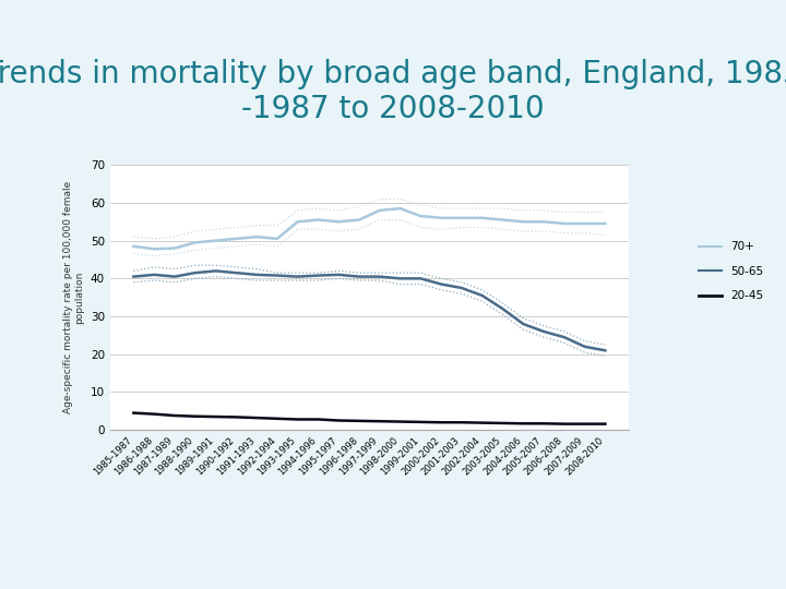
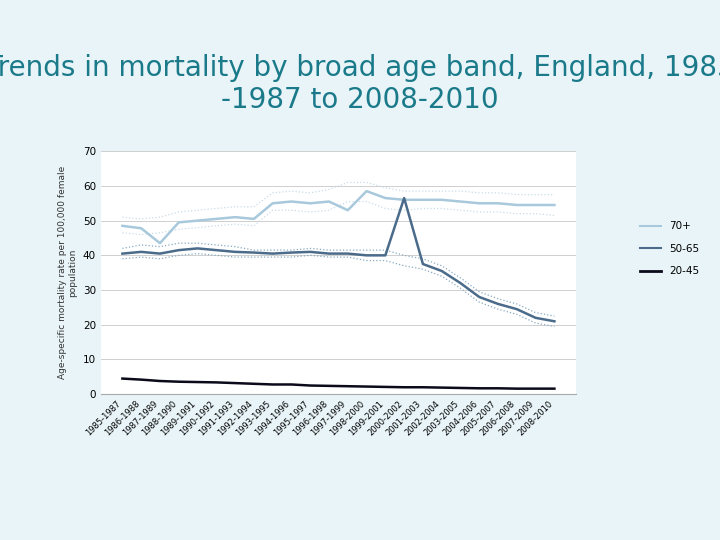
70+/1987-1989: 48.0 -> 43.5
70+/1997-1999: 58.0 -> 53.0
50-65/2000-2002: 38.5 -> 56.5
